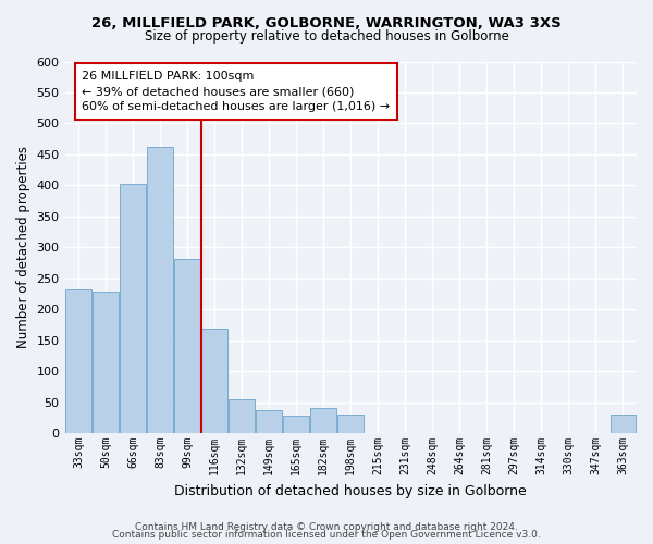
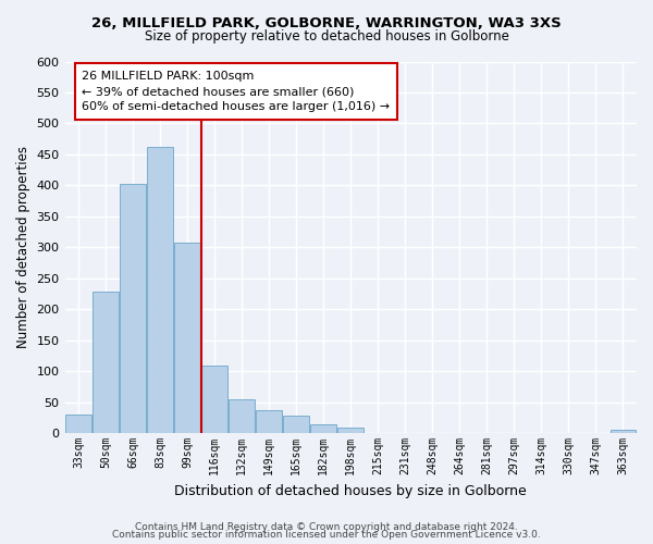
33sqm: 232 -> 30
99sqm: 282 -> 307
116sqm: 168 -> 110
182sqm: 40 -> 14
198sqm: 30 -> 9
363sqm: 30 -> 5
